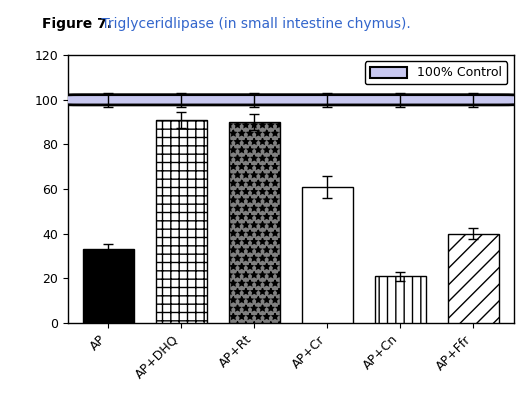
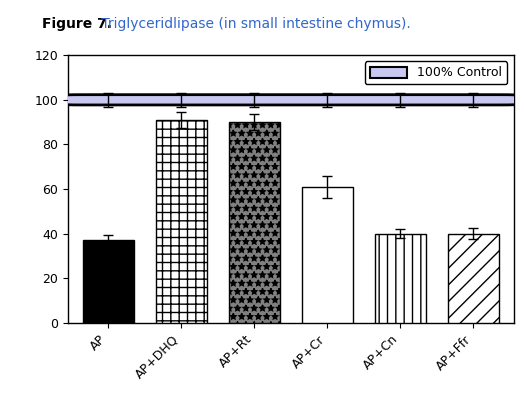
AP: 33 -> 37
AP+Cn: 21 -> 40
